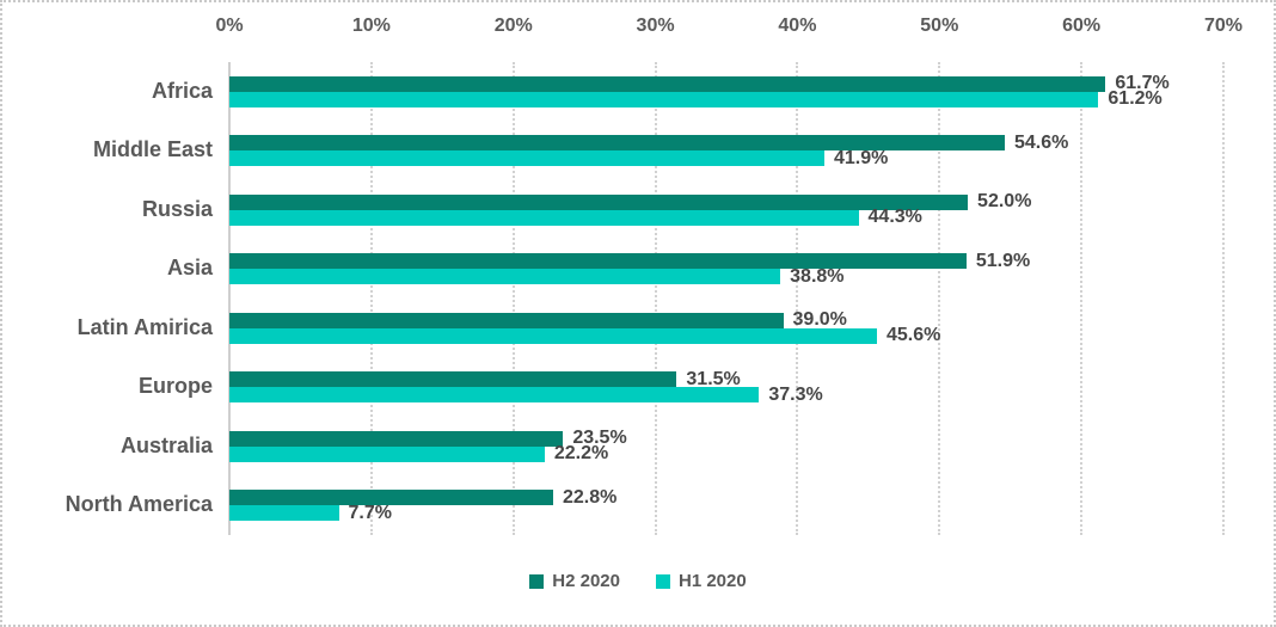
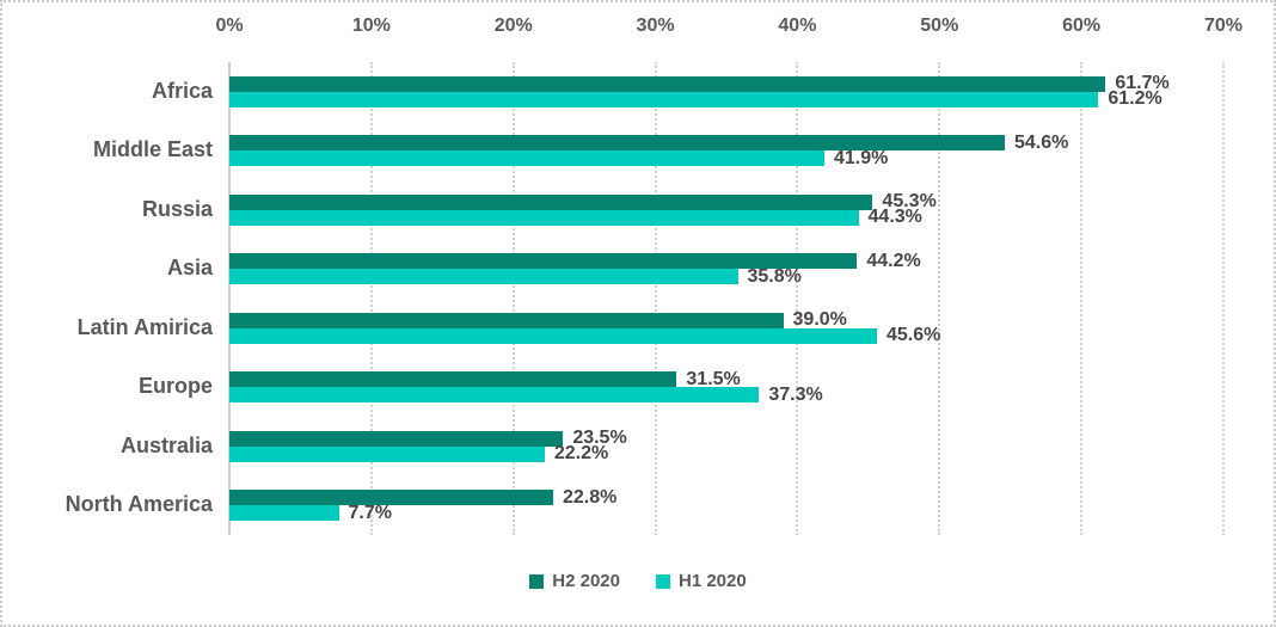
H2 2020/Russia: 52.0% -> 45.3%
H2 2020/Asia: 51.9% -> 44.2%
H1 2020/Asia: 38.8% -> 35.8%
